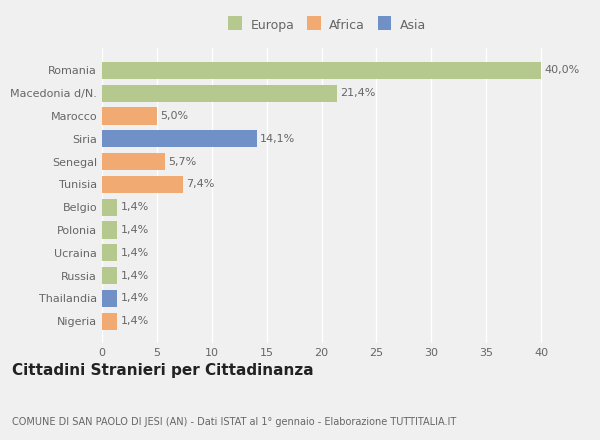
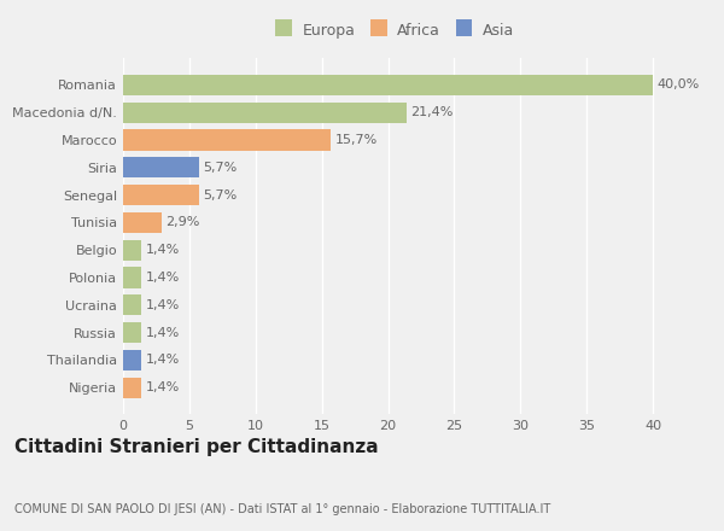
Marocco: 5,0% -> 15,7%
Siria: 14,1% -> 5,7%
Tunisia: 7,4% -> 2,9%
